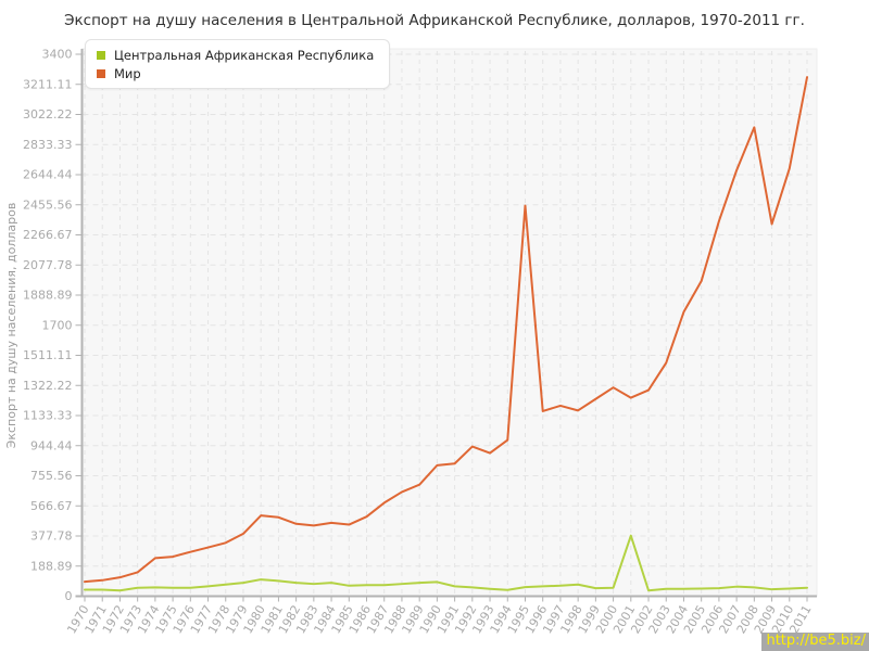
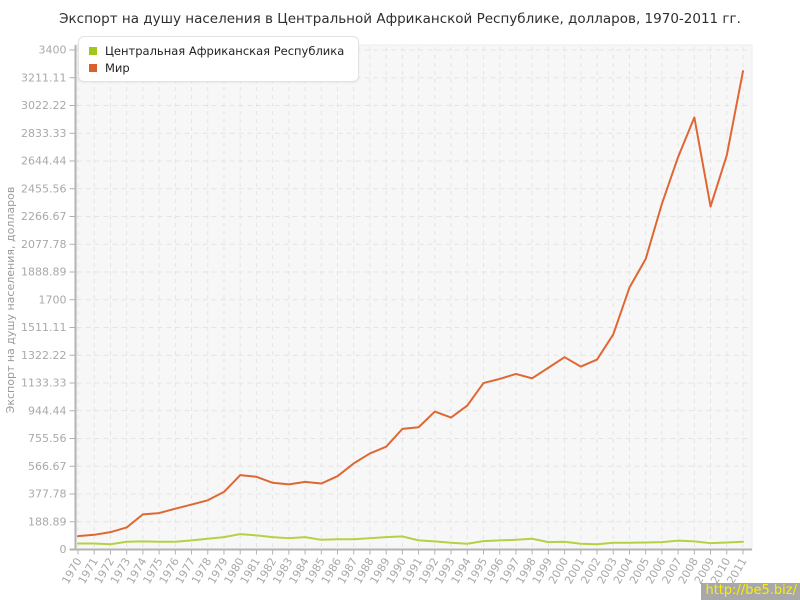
Мир/1995: 2450 -> 1130
Центральная Африканская Республика/2001: 380 -> 40
